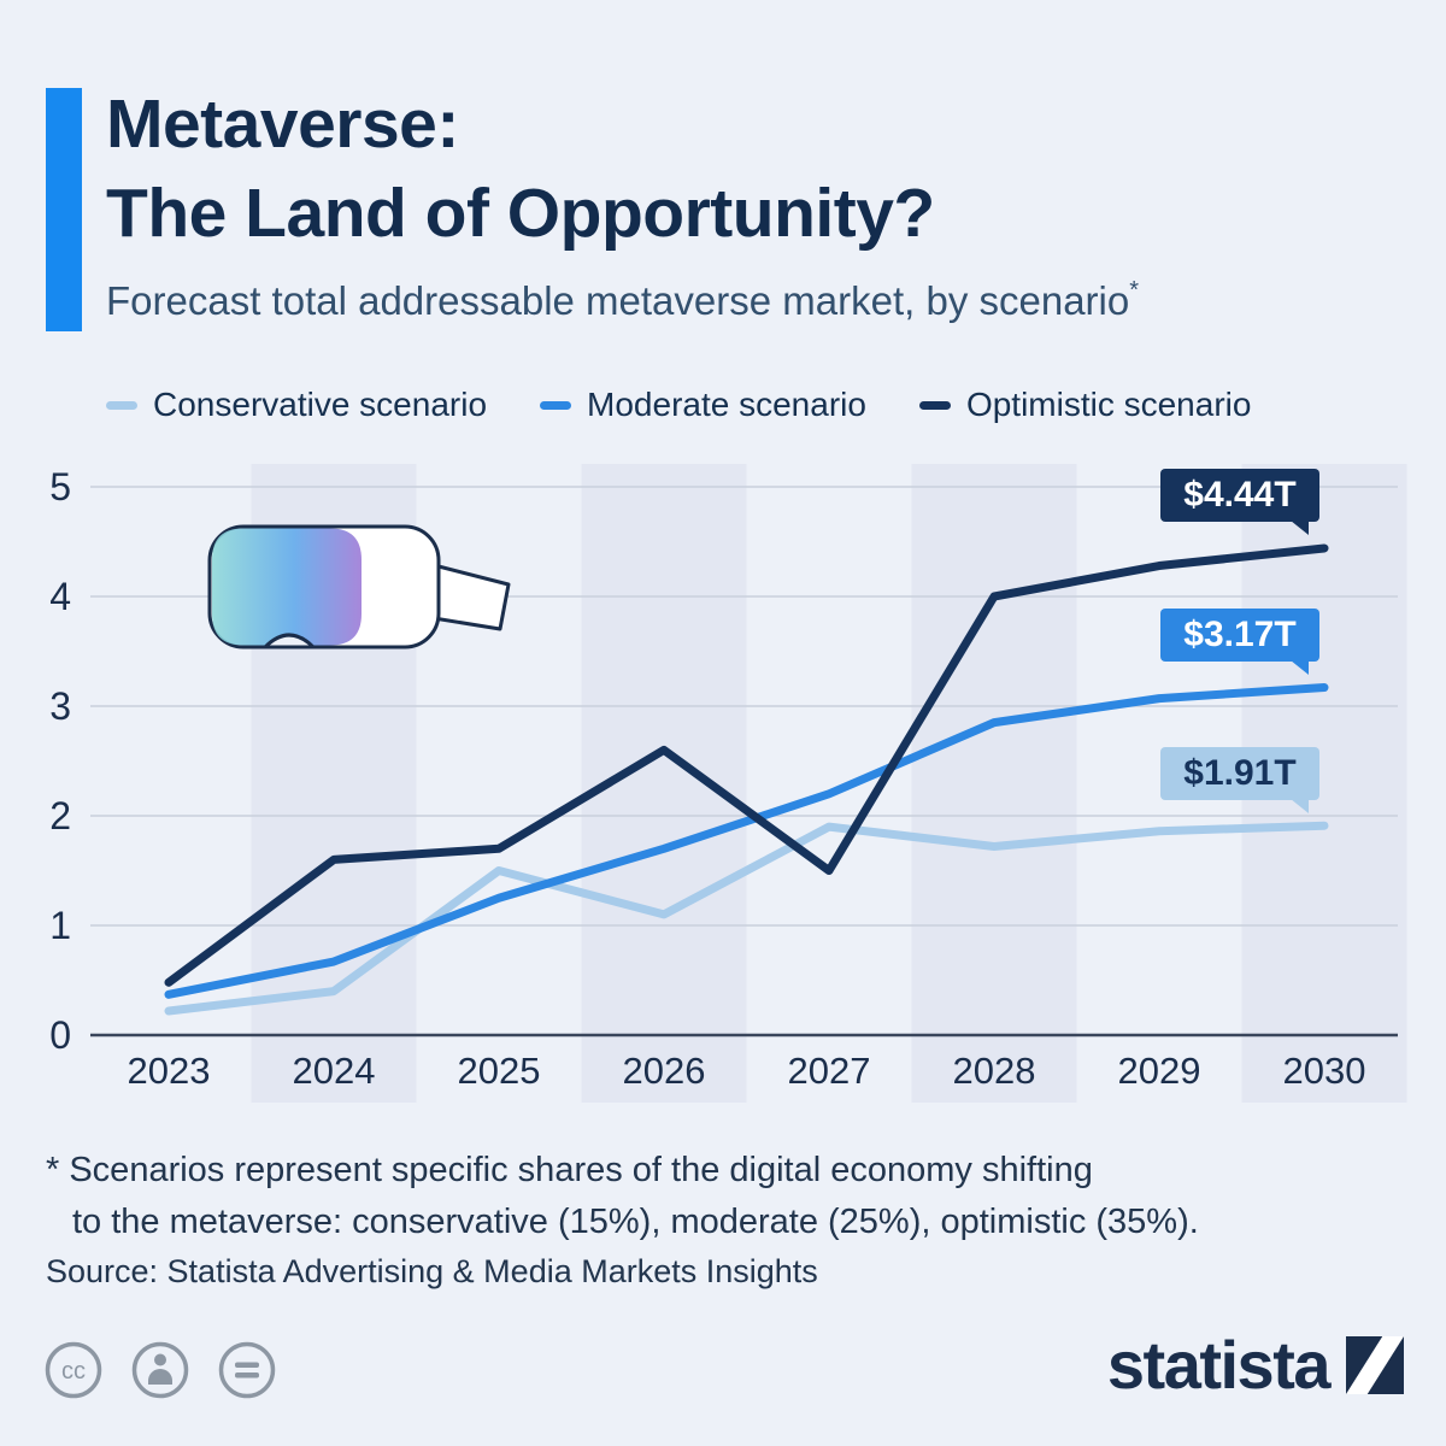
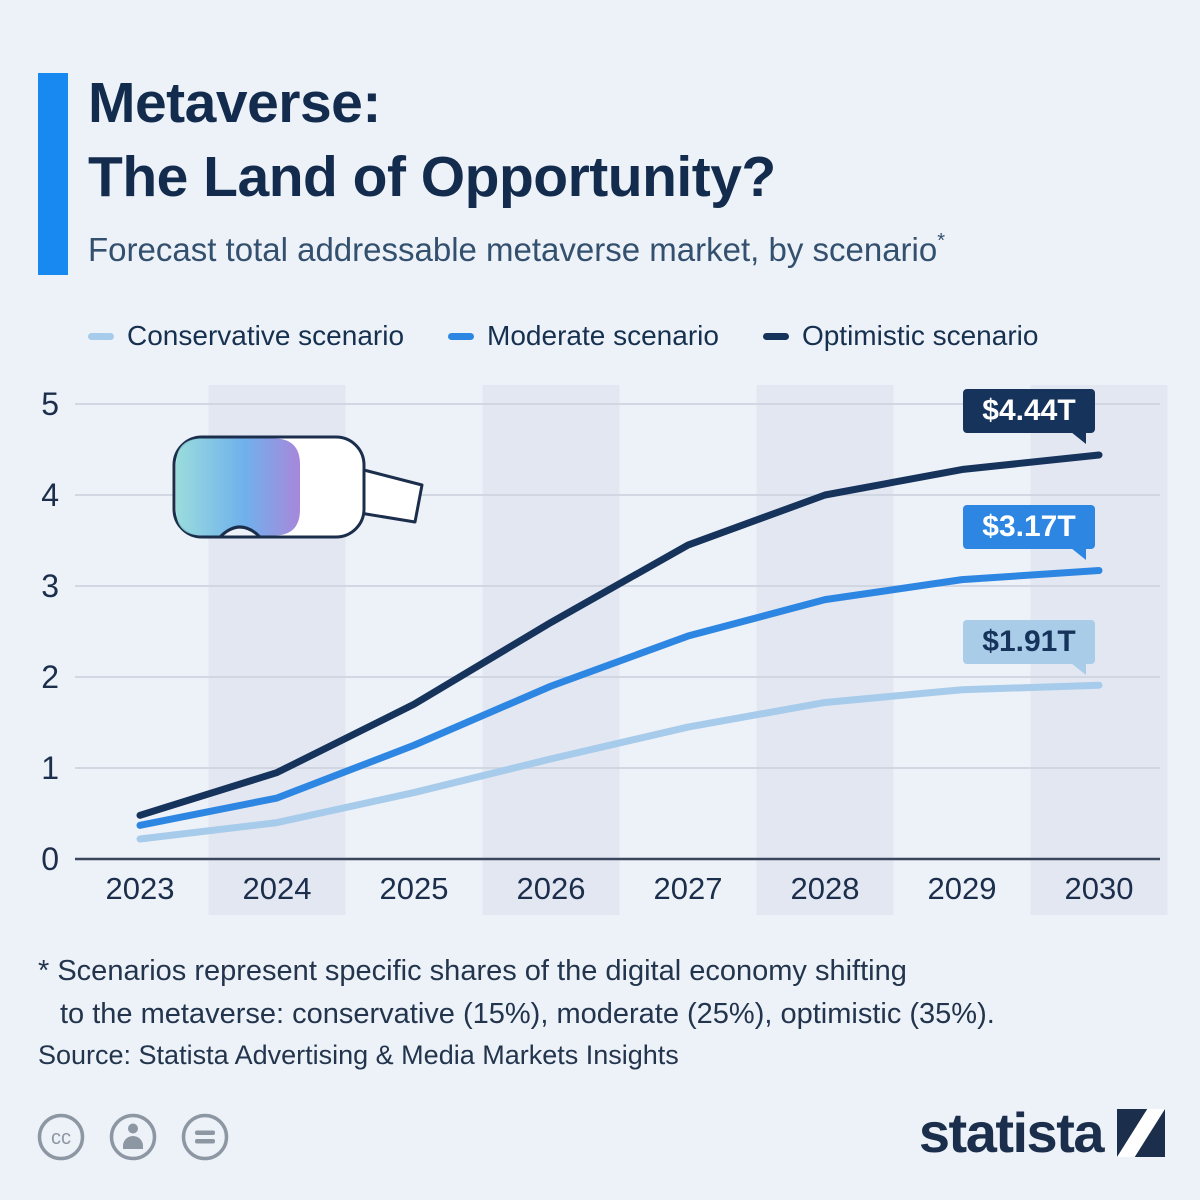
Optimistic scenario/2024: 1.6 -> 0.9
Conservative scenario/2025: 1.5 -> 0.7
Moderate scenario/2026: 1.7 -> 1.9
Conservative scenario/2027: 1.9 -> 1.4
Moderate scenario/2027: 2.2 -> 2.5
Optimistic scenario/2027: 1.5 -> 3.5
